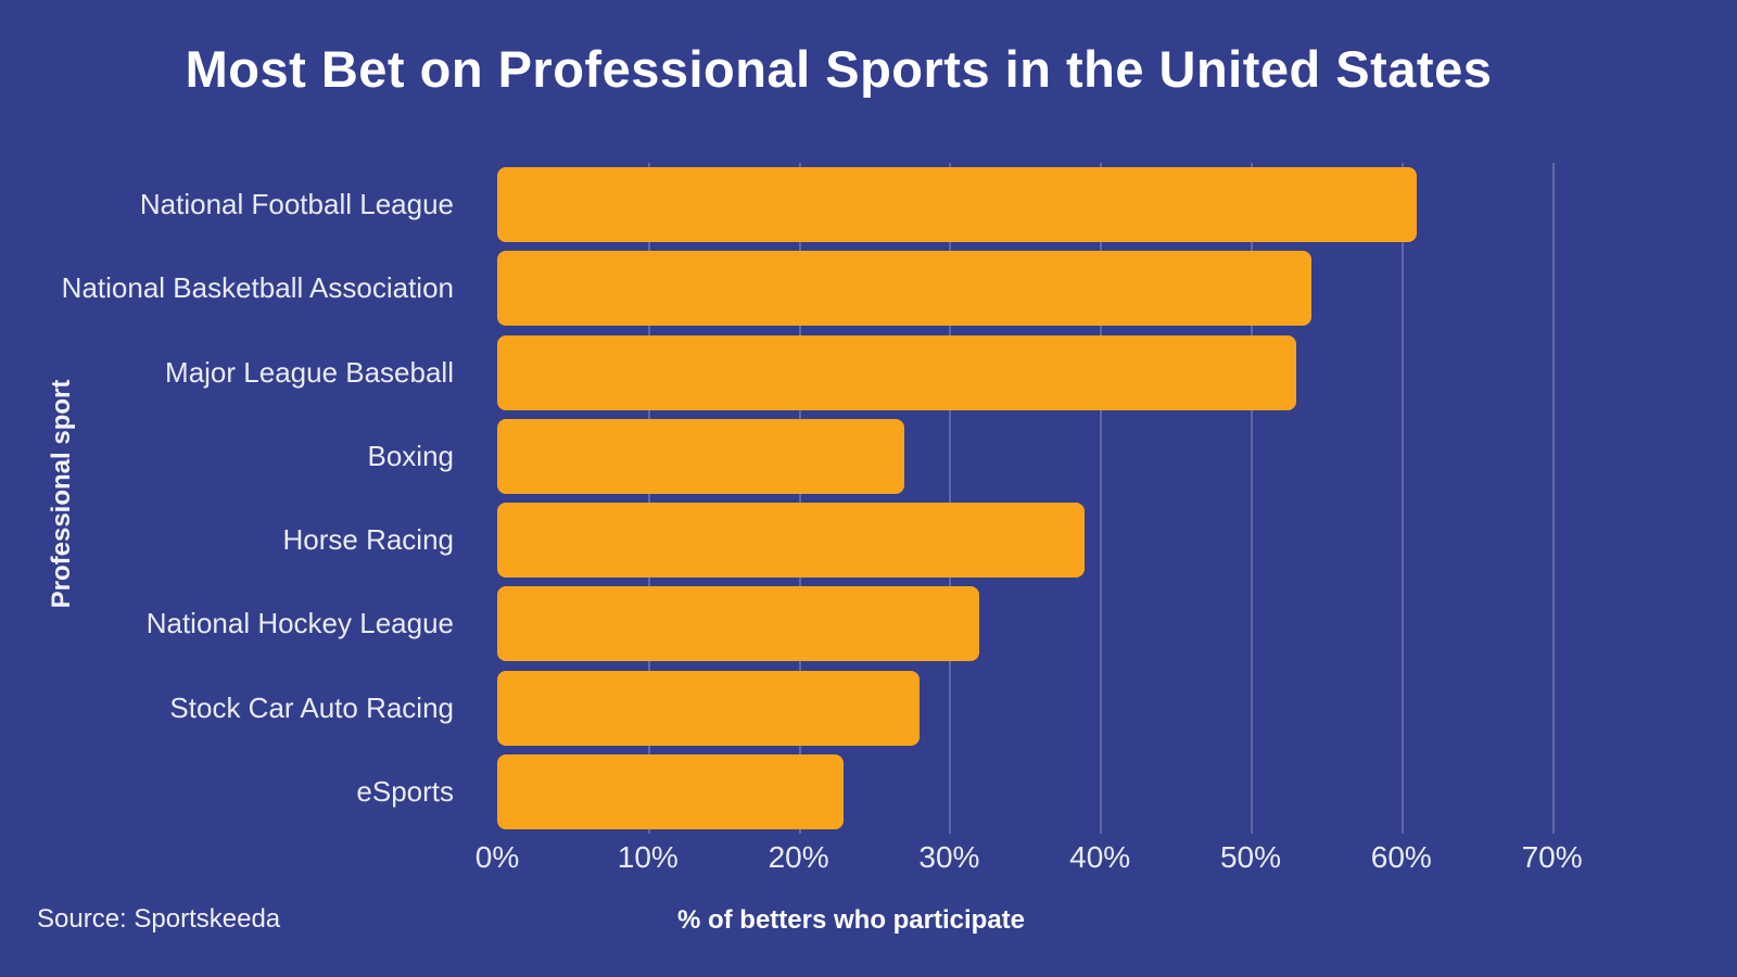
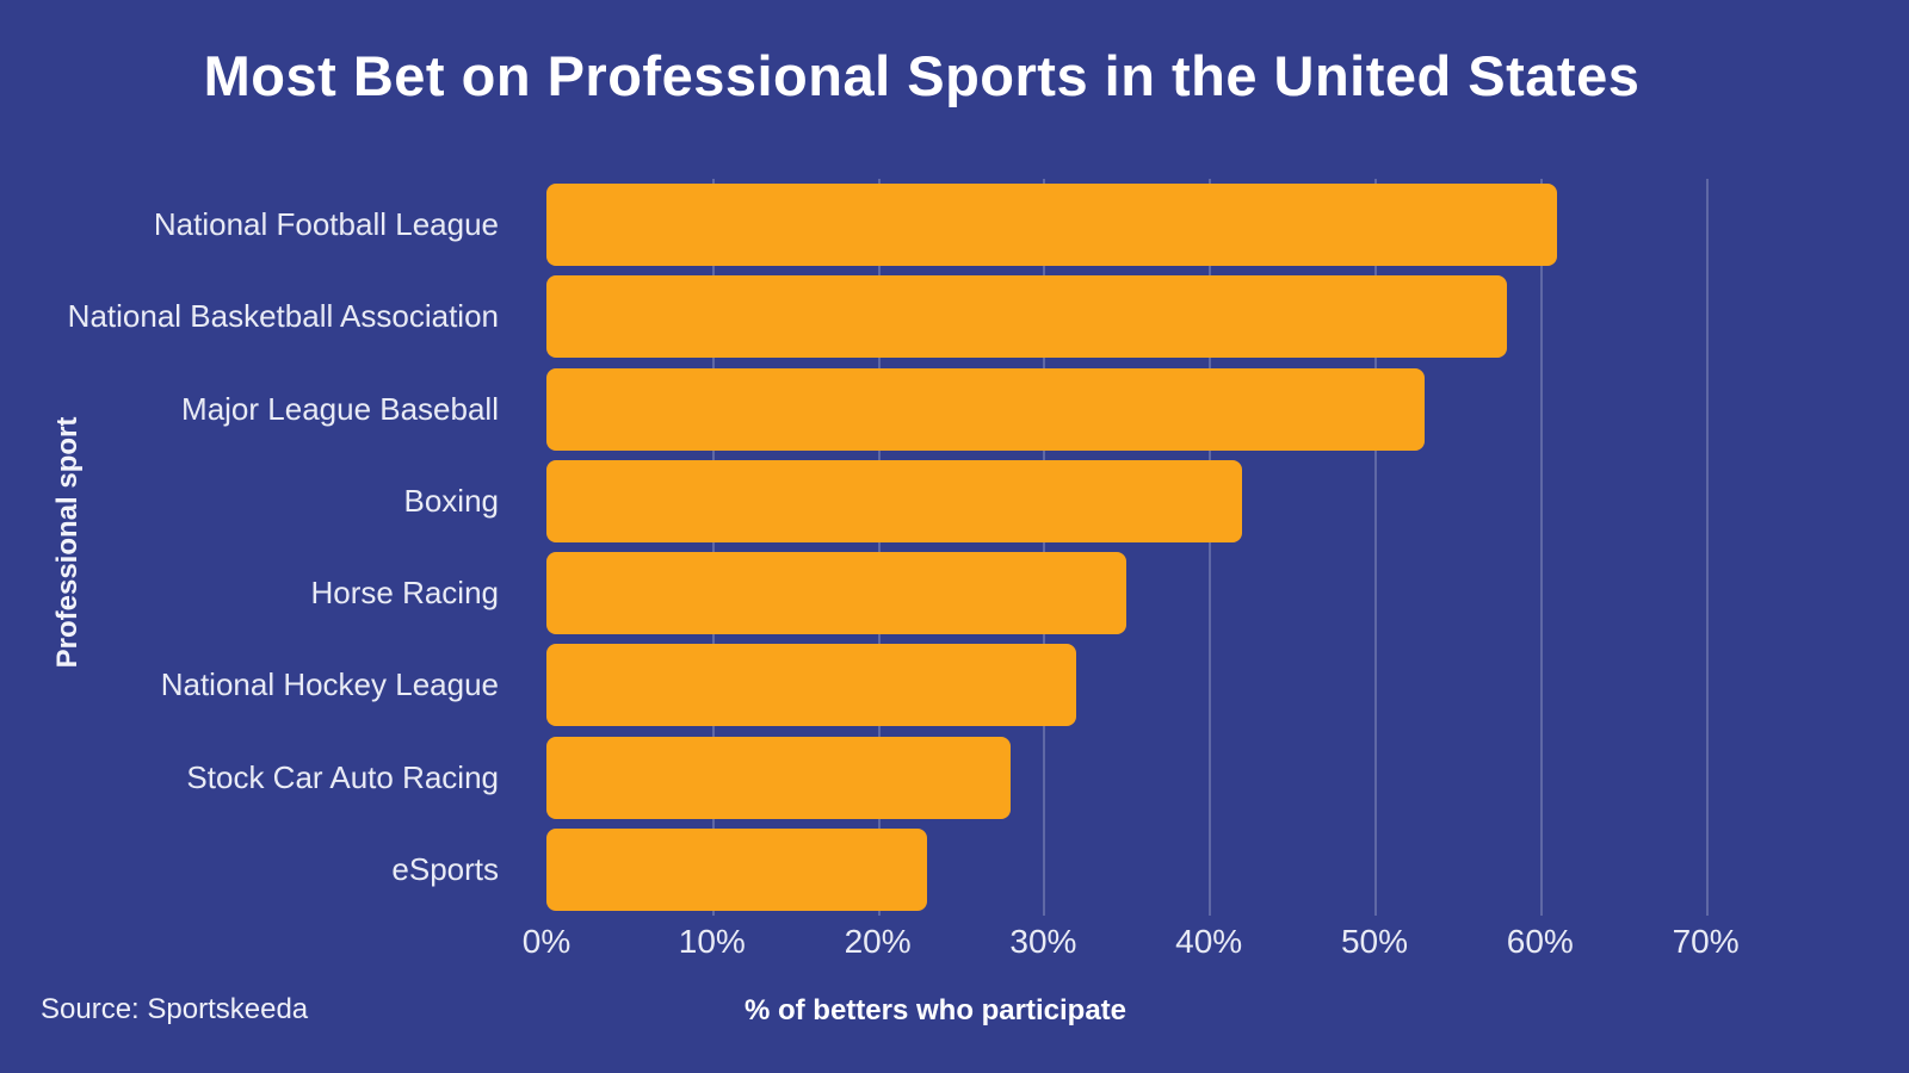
National Basketball Association: 54% -> 58%
Boxing: 27% -> 42%
Horse Racing: 39% -> 35%
